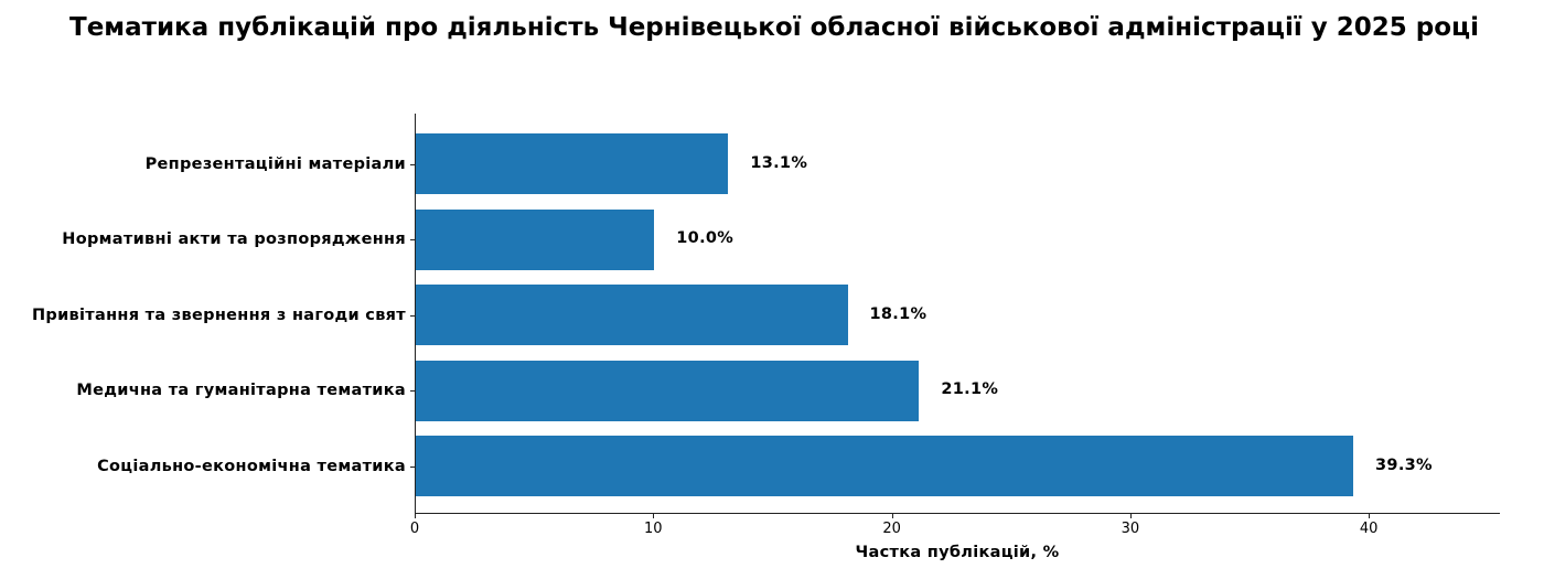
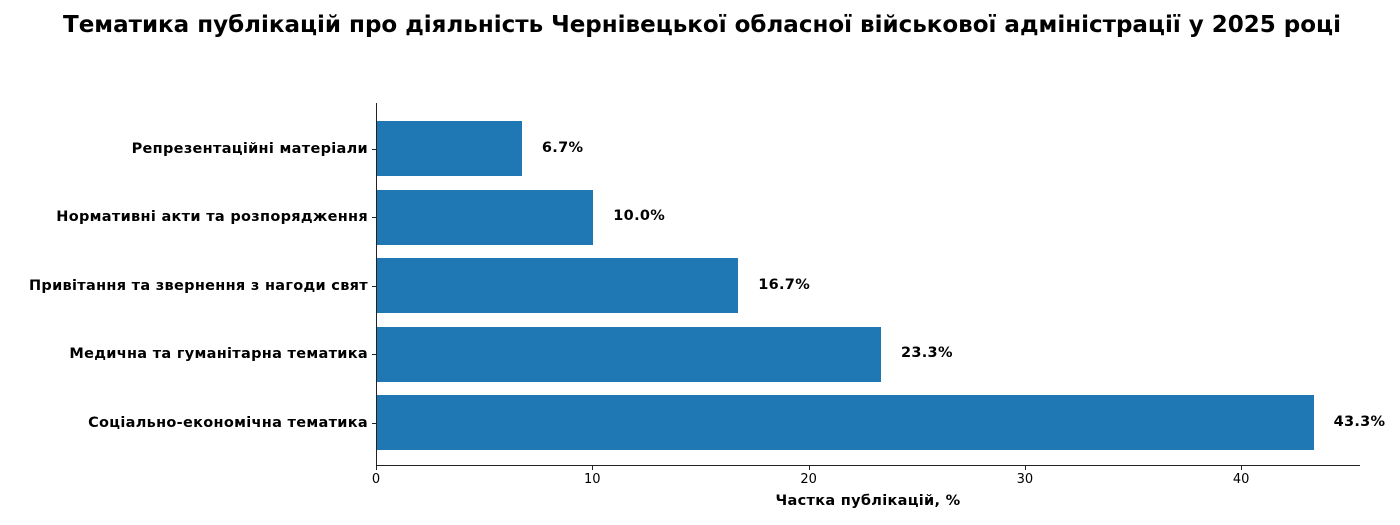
Репрезентаційні матеріали: 13.1% -> 6.7%
Привітання та звернення з нагоди свят: 18.1% -> 16.7%
Медична та гуманітарна тематика: 21.1% -> 23.3%
Соціально-економічна тематика: 39.3% -> 43.3%
